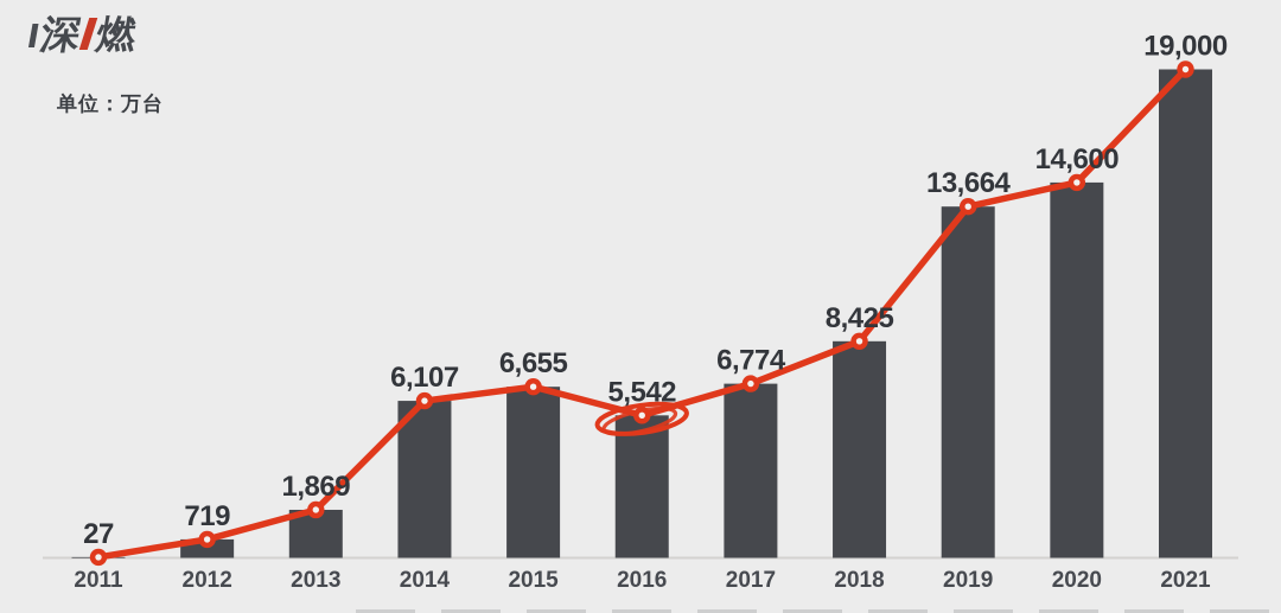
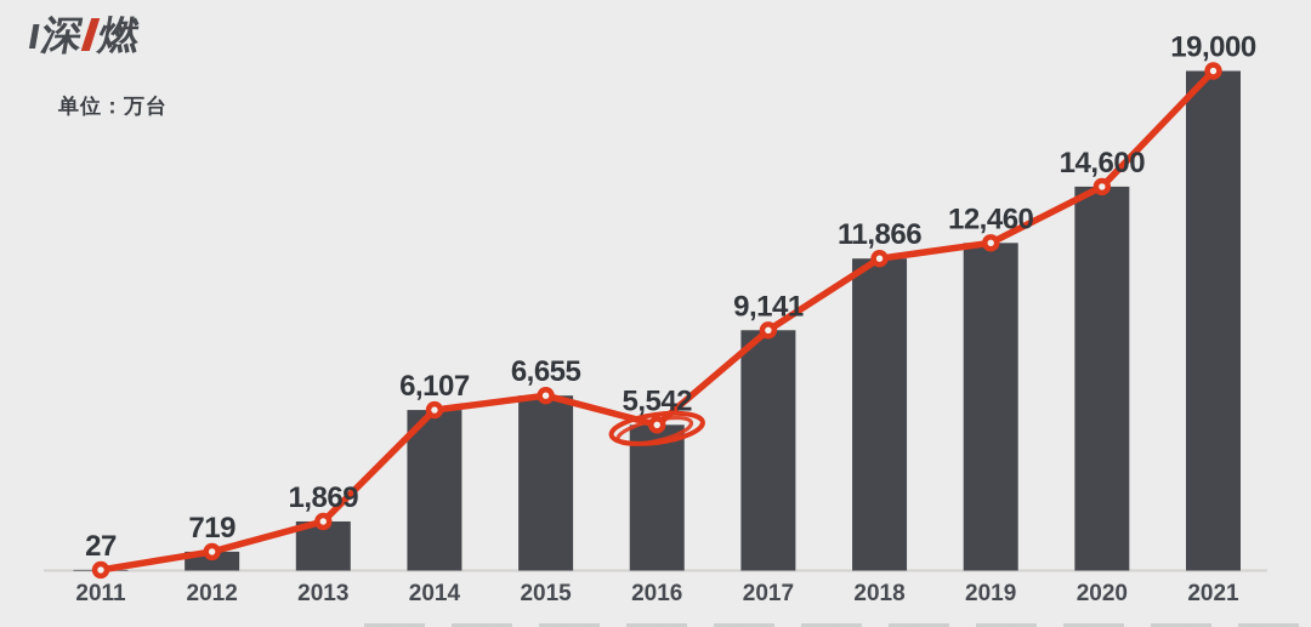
2017: 6,774 -> 9,141
2018: 8,425 -> 11,866
2019: 13,664 -> 12,460
